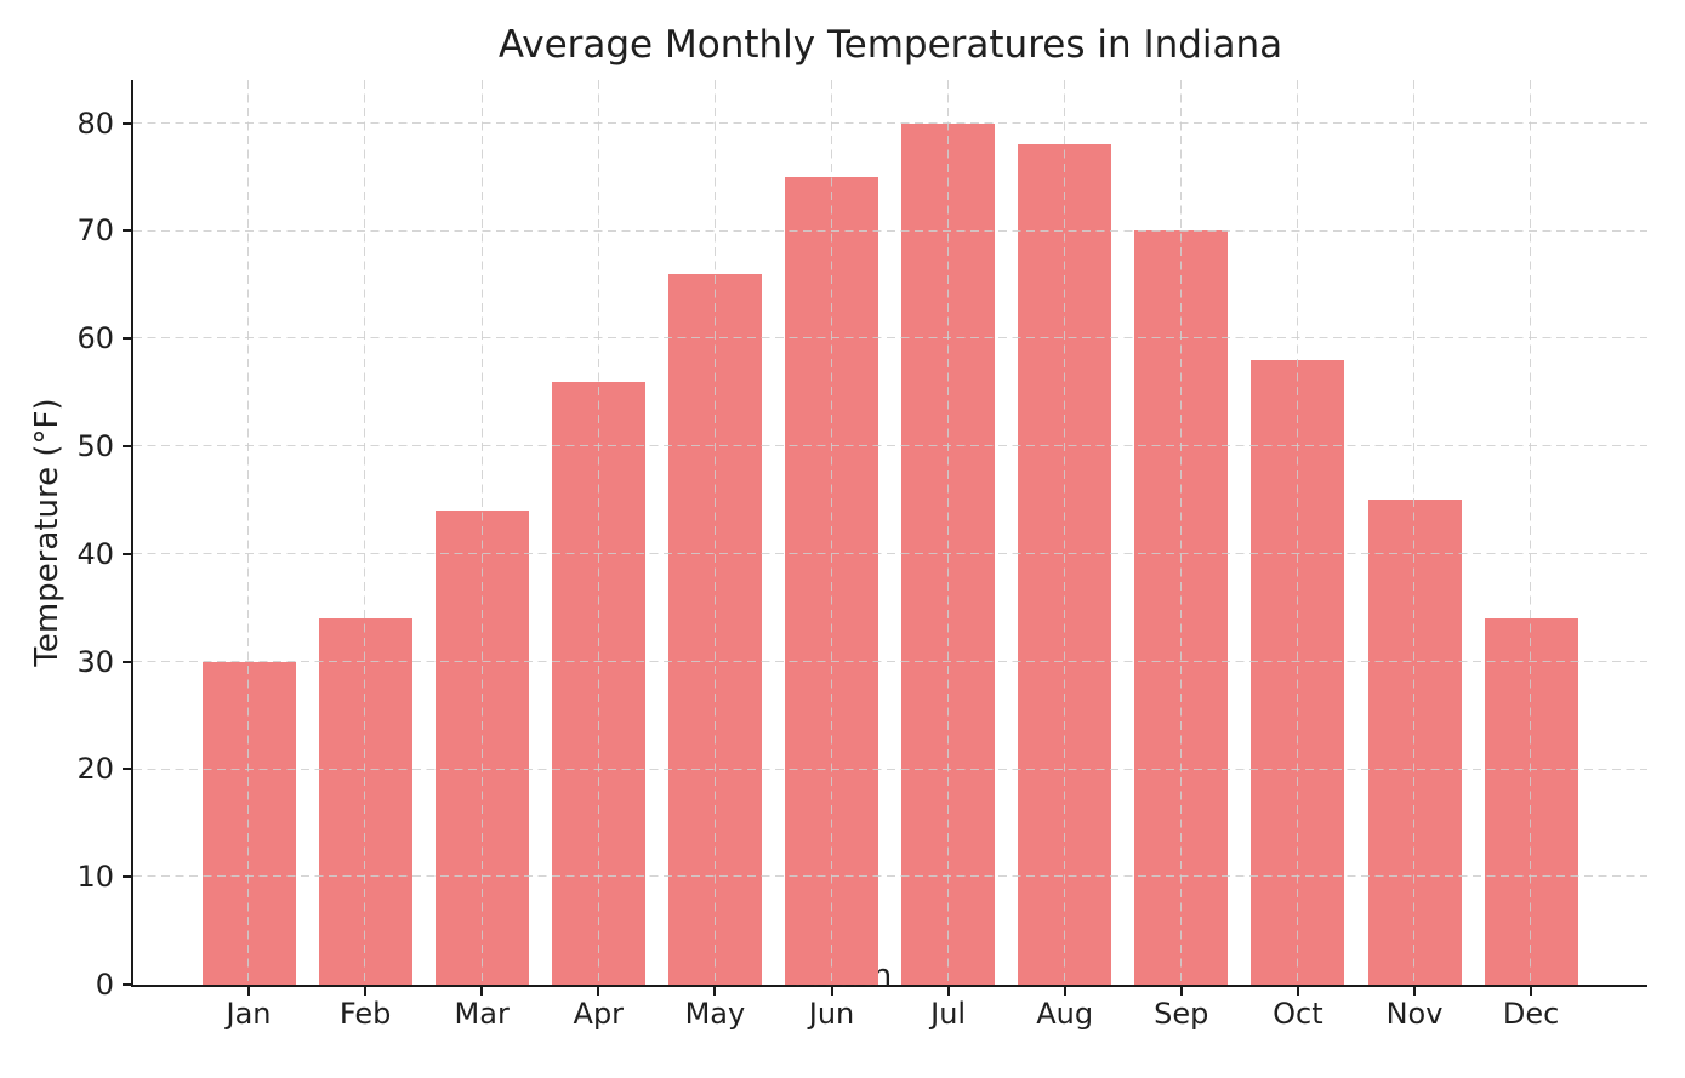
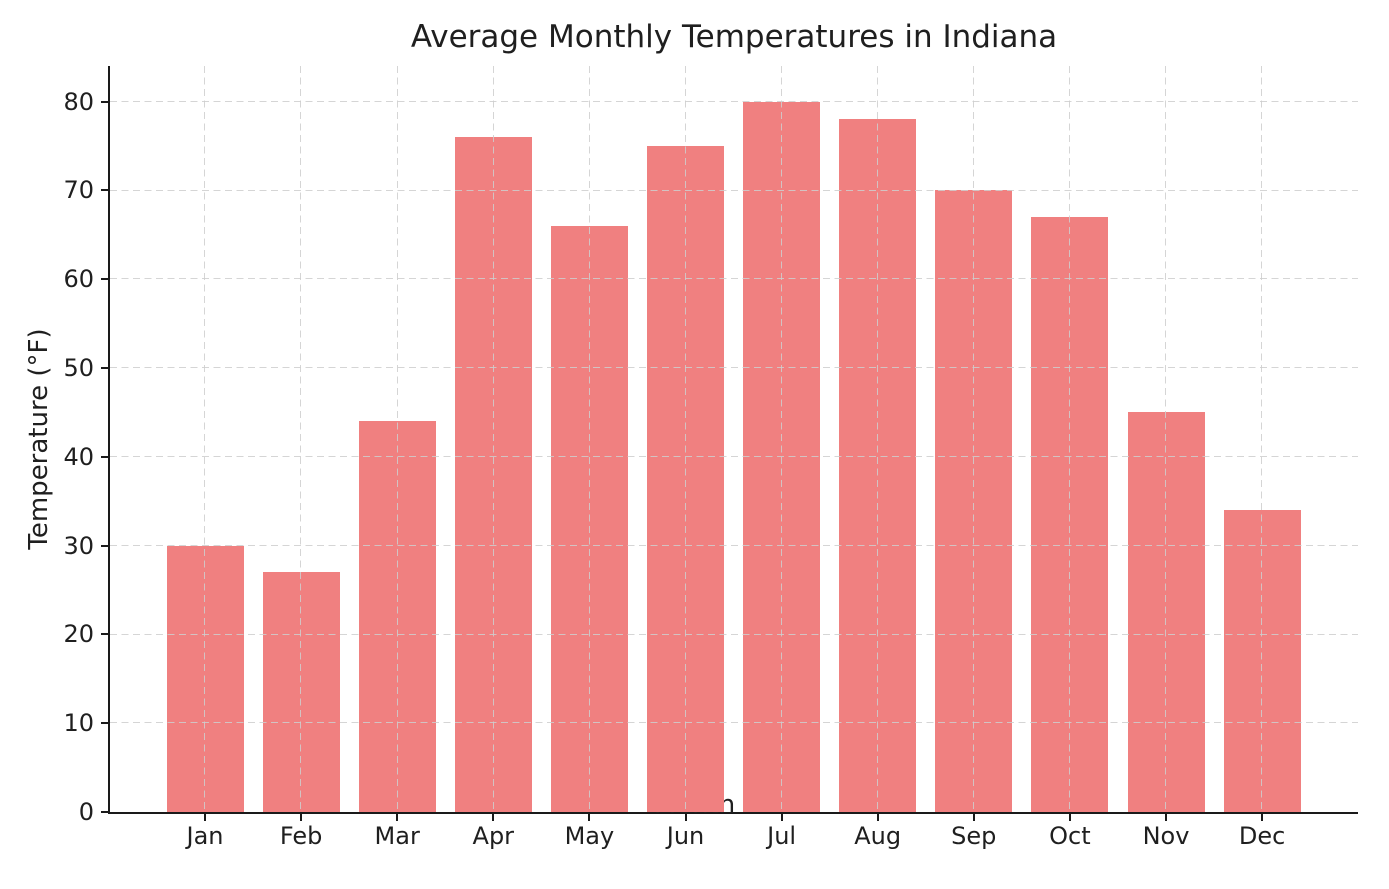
Feb: 34 -> 27
Apr: 56 -> 76
Oct: 58 -> 67
